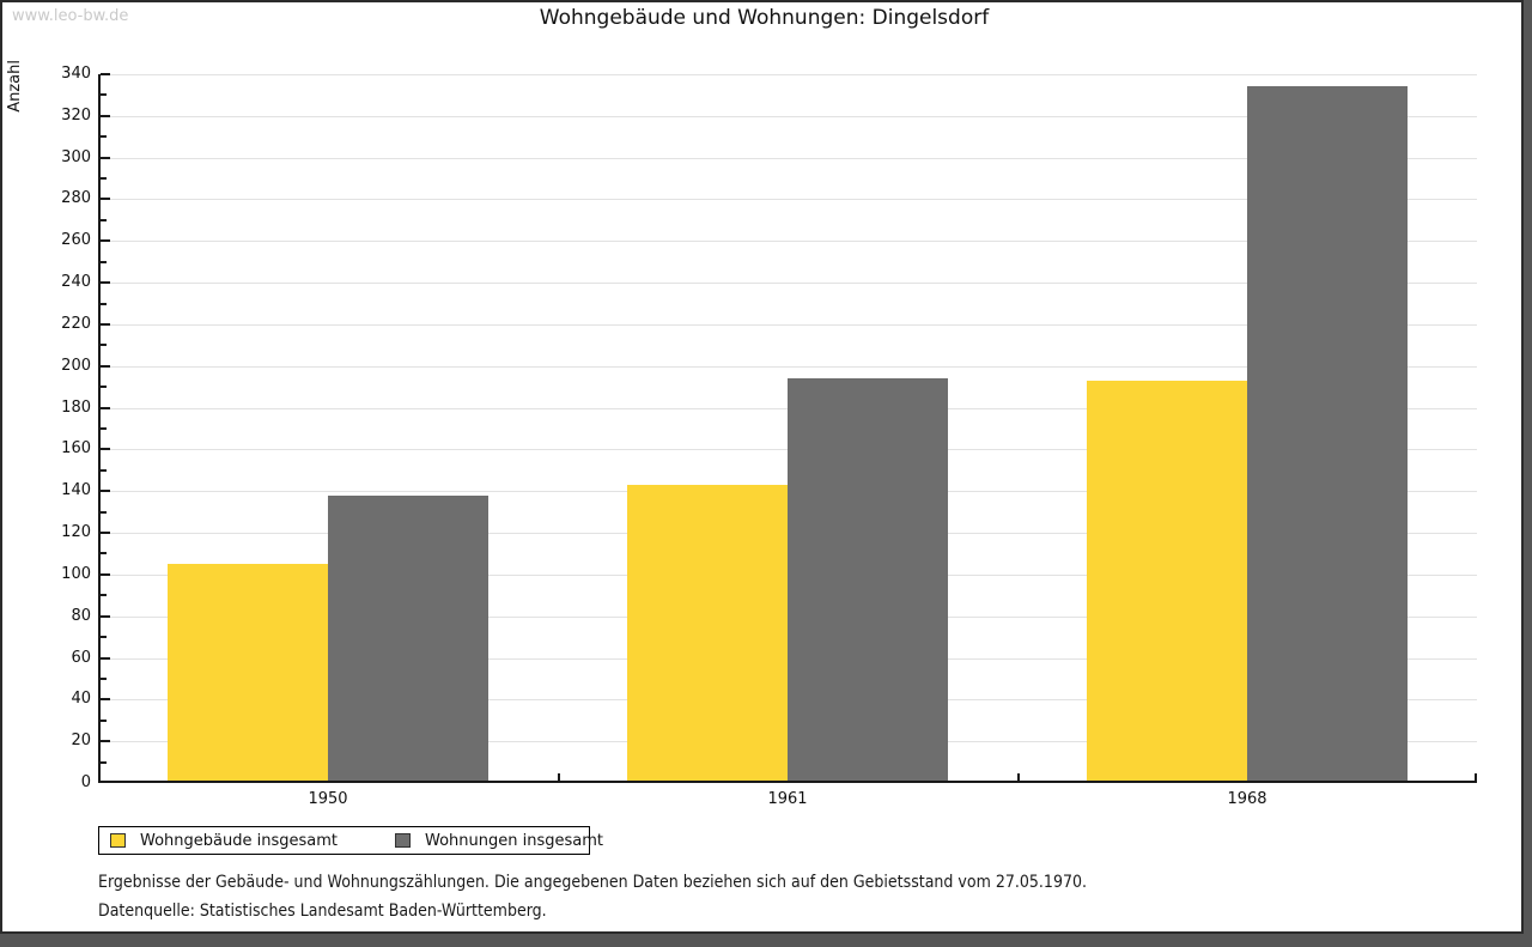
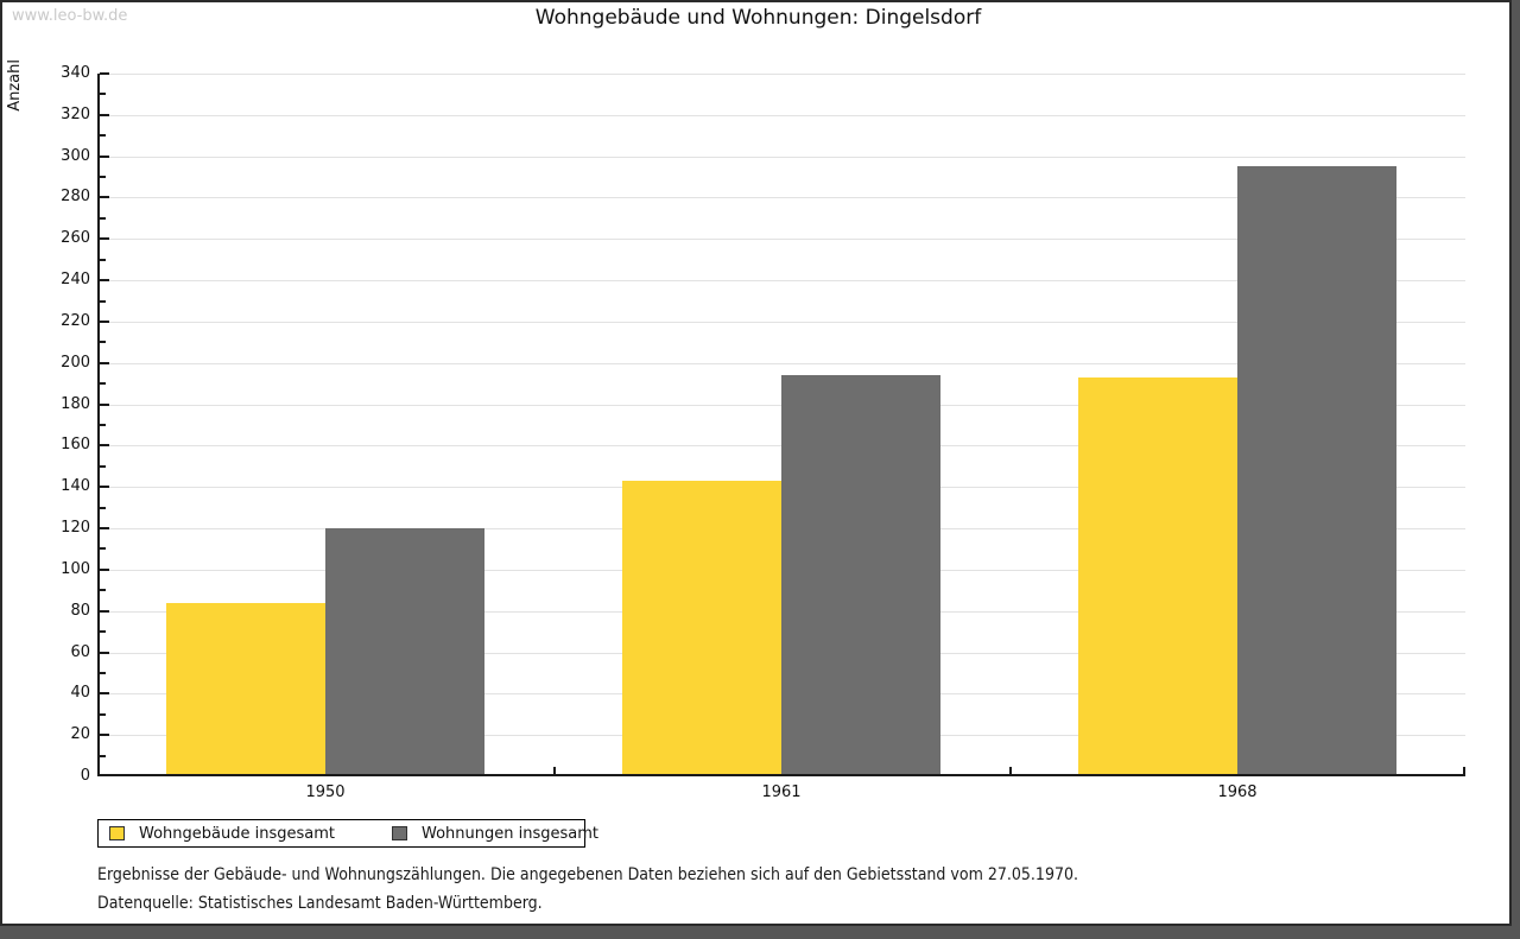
Wohngebäude insgesamt/1950: 105 -> 84
Wohnungen insgesamt/1950: 138 -> 120
Wohnungen insgesamt/1968: 334 -> 295
